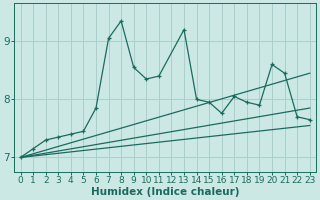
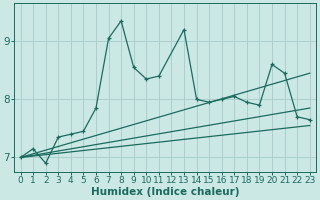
2: 7.30 -> 6.90
16: 7.76 -> 8.00
